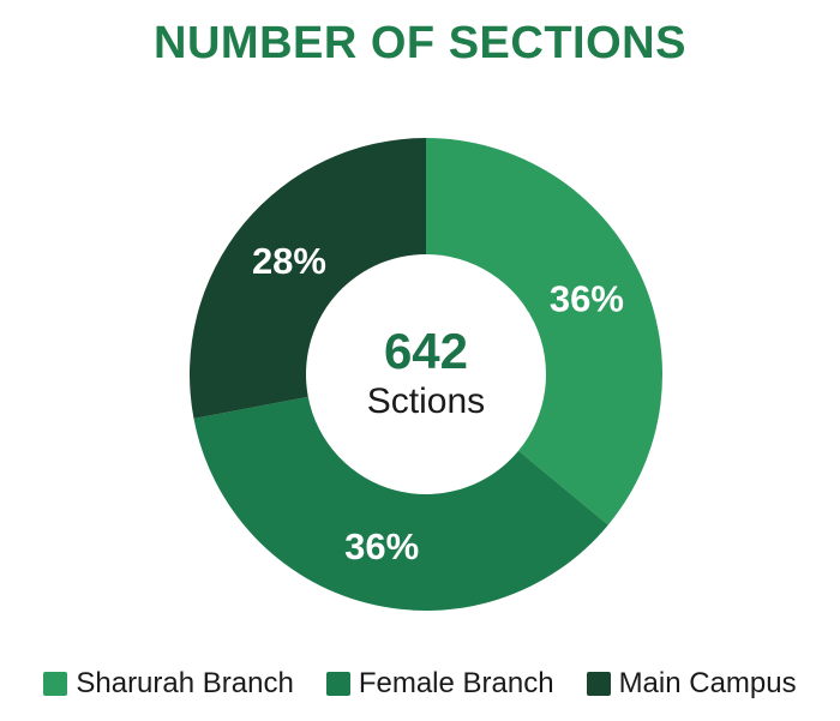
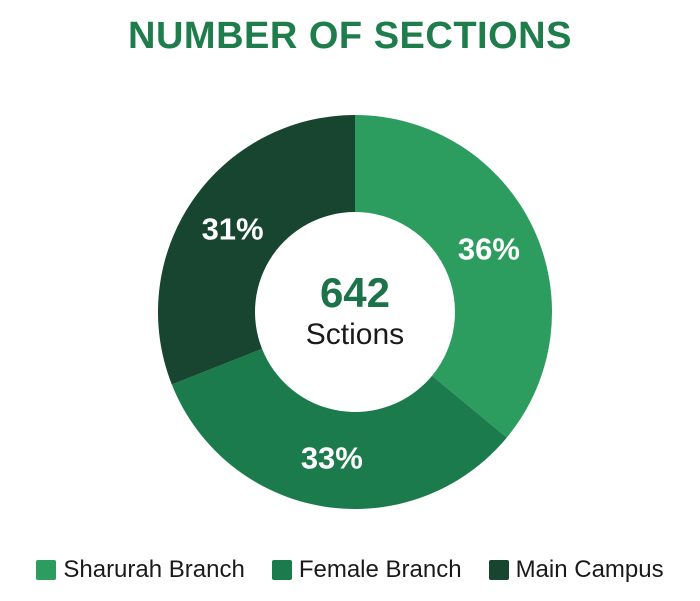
Female Branch: 36% -> 33%
Main Campus: 28% -> 31%
